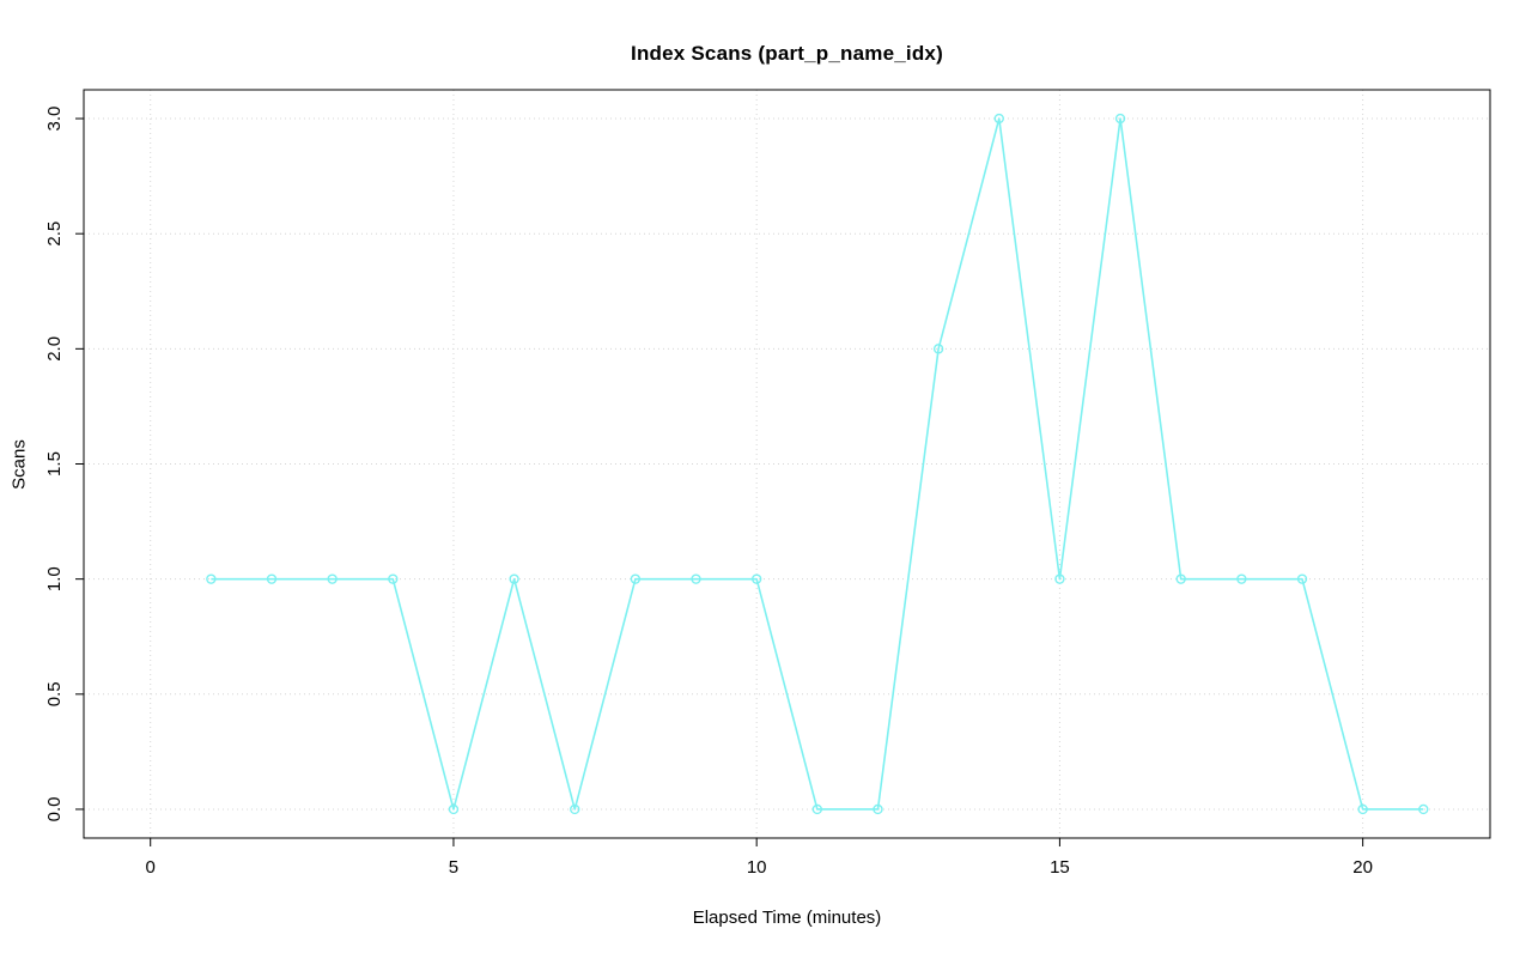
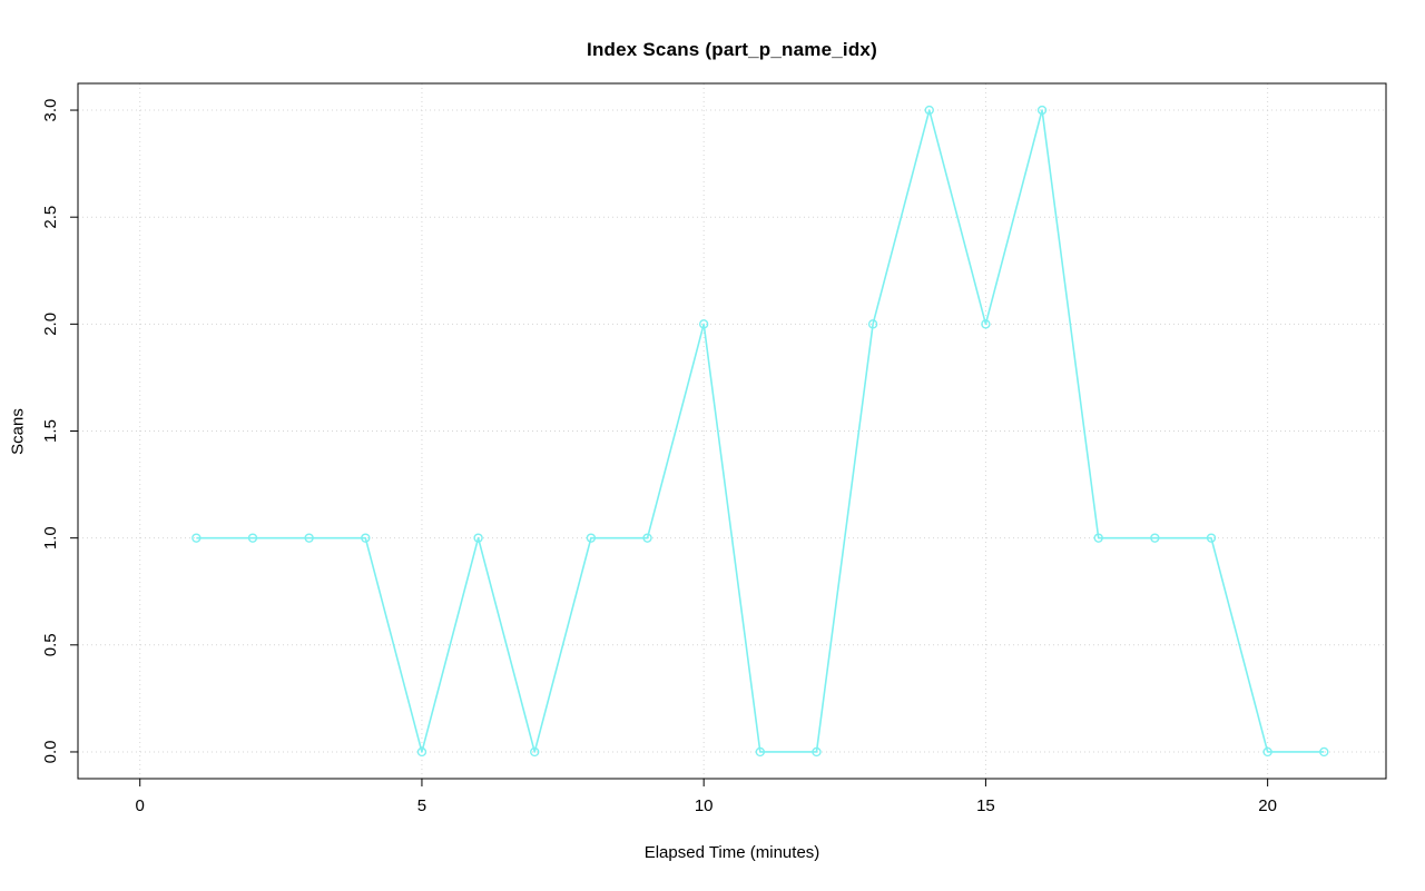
10: 1 -> 2
15: 1 -> 2
